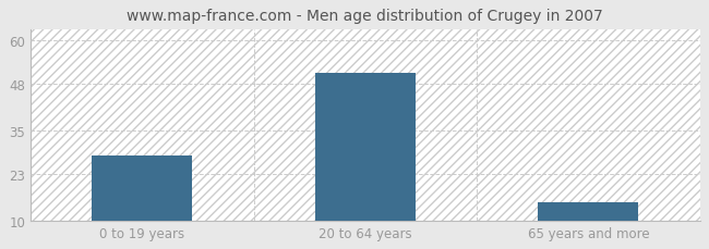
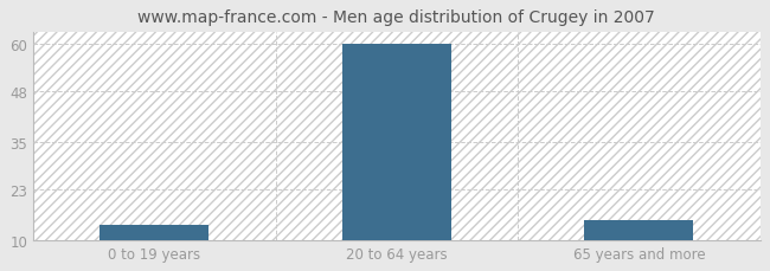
0 to 19 years: 28 -> 14
20 to 64 years: 51 -> 60
